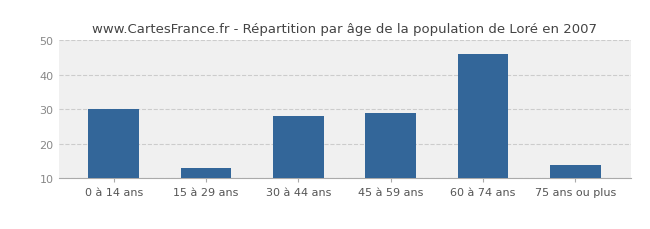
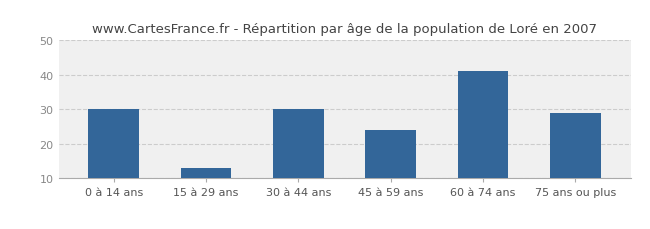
30 à 44 ans: 28 -> 30
45 à 59 ans: 29 -> 24
60 à 74 ans: 46 -> 41
75 ans ou plus: 14 -> 29
